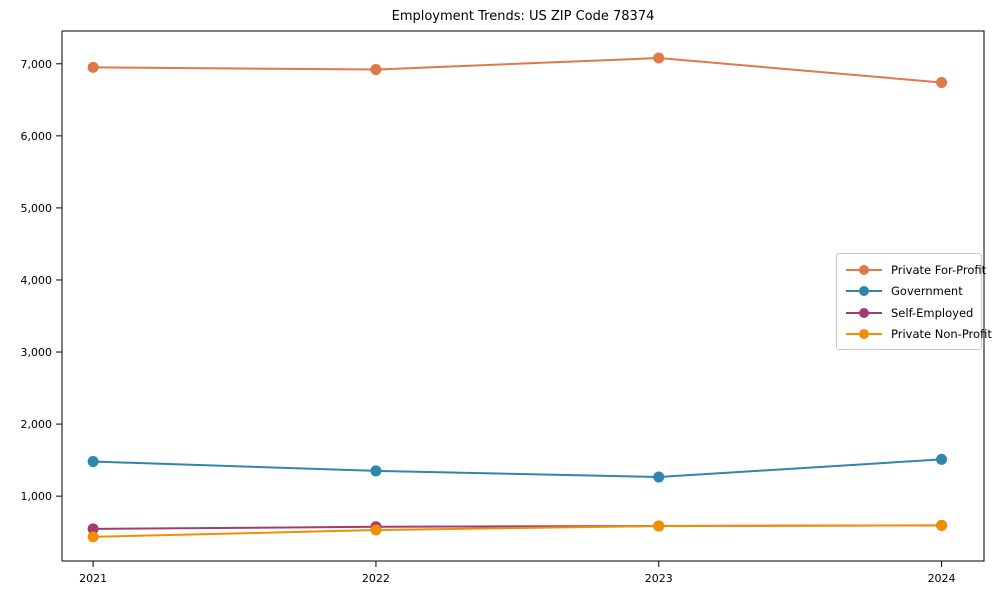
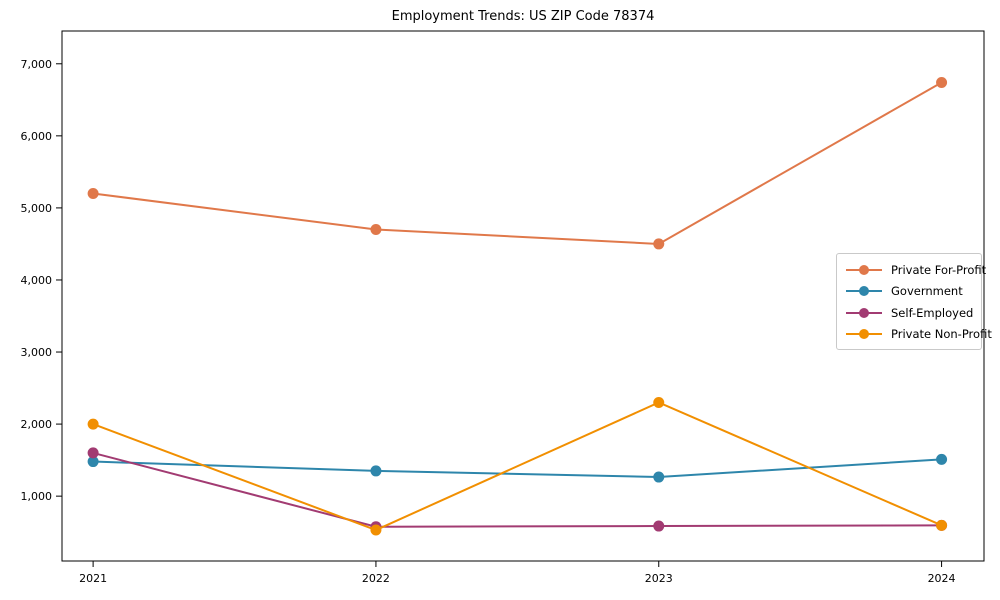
Private For-Profit/2021: 7000 -> 5200
Self-Employed/2021: 500 -> 1600
Private Non-Profit/2021: 400 -> 2000
Private For-Profit/2022: 6900 -> 4700
Private For-Profit/2023: 7100 -> 4500
Private Non-Profit/2023: 600 -> 2300
